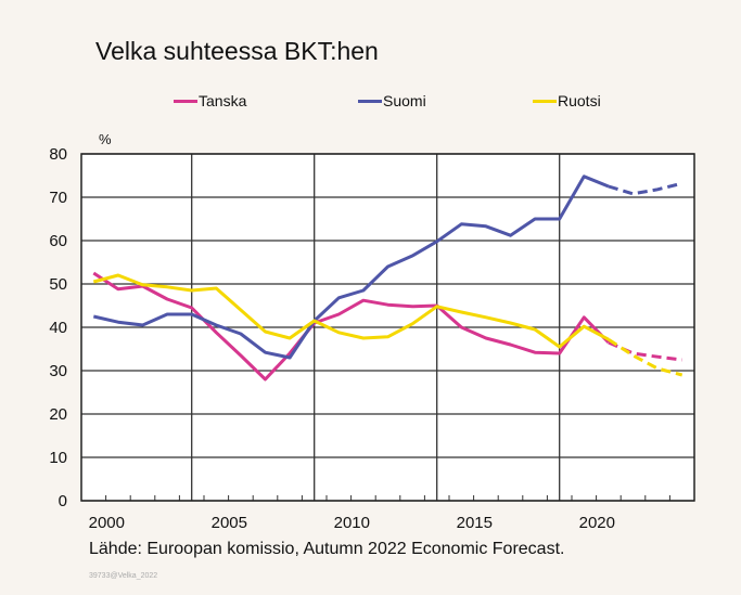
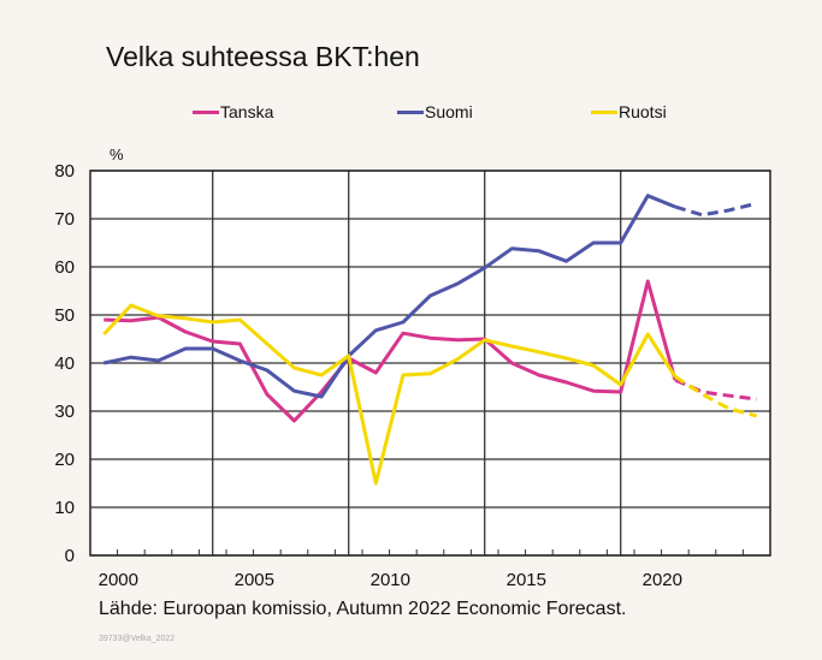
Tanska/2000: 52 -> 49
Suomi/2000: 42 -> 40
Ruotsi/2000: 50 -> 46
Tanska/2005: 39 -> 44
Tanska/2010: 43 -> 38
Ruotsi/2010: 39 -> 15
Tanska/2020: 42 -> 57
Ruotsi/2020: 40 -> 46
